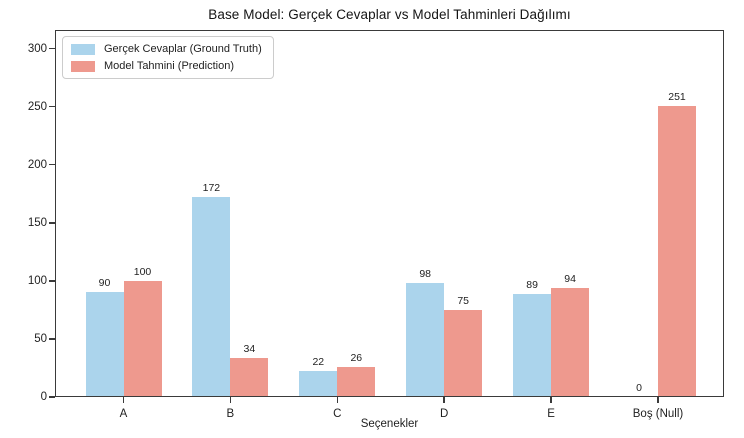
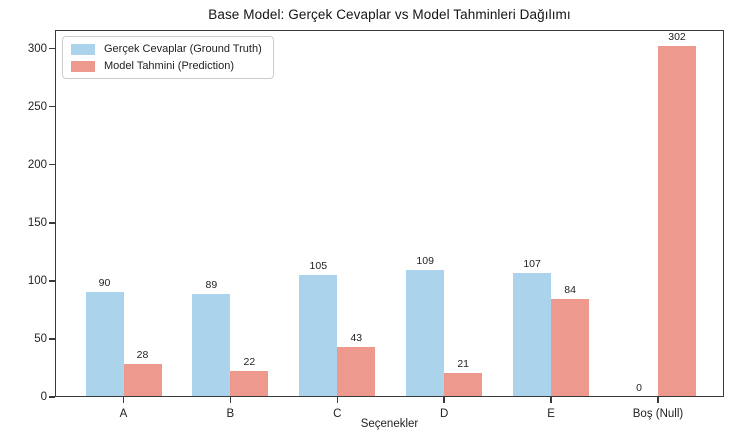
Model Tahmini (Prediction)/A: 100 -> 28
Gerçek Cevaplar (Ground Truth)/B: 172 -> 89
Model Tahmini (Prediction)/B: 34 -> 22
Gerçek Cevaplar (Ground Truth)/C: 22 -> 105
Model Tahmini (Prediction)/C: 26 -> 43
Gerçek Cevaplar (Ground Truth)/D: 98 -> 109
Model Tahmini (Prediction)/D: 75 -> 21
Gerçek Cevaplar (Ground Truth)/E: 89 -> 107
Model Tahmini (Prediction)/E: 94 -> 84
Model Tahmini (Prediction)/Boş (Null): 251 -> 302
